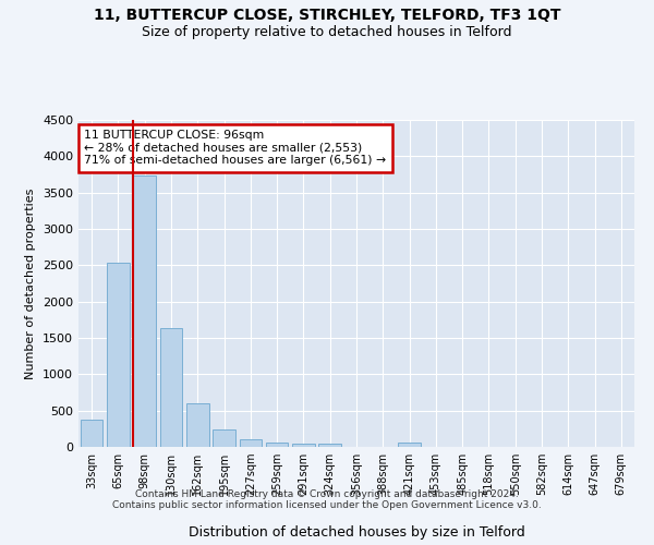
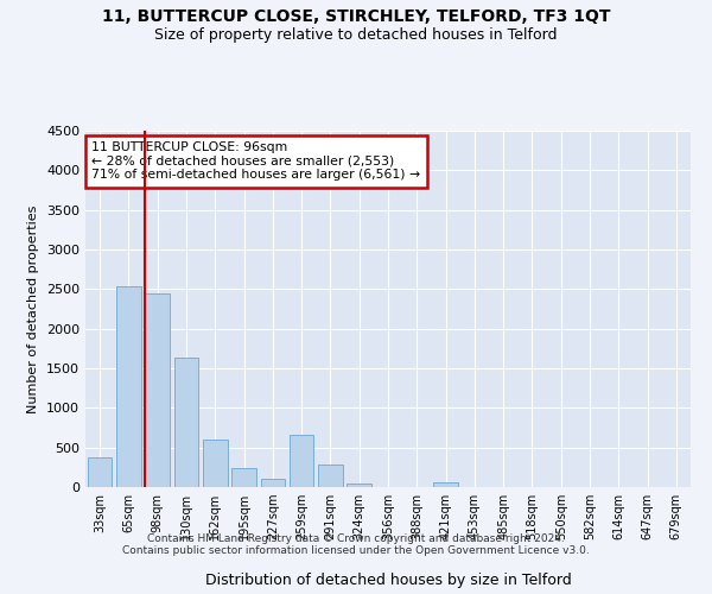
98sqm: 3730 -> 2440
259sqm: 60 -> 660
291sqm: 50 -> 280
